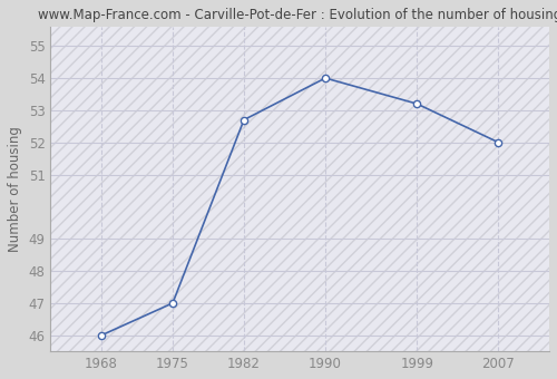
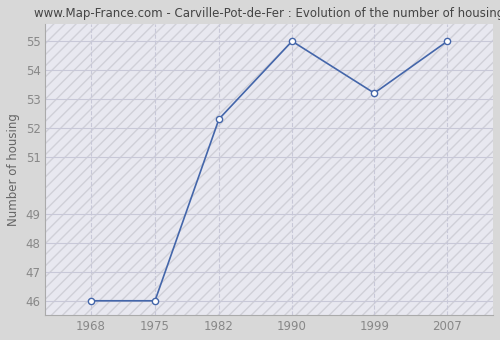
1975: 47.0 -> 46.0
1982: 52.7 -> 52.3
1990: 54.0 -> 55.0
2007: 52.0 -> 55.0
